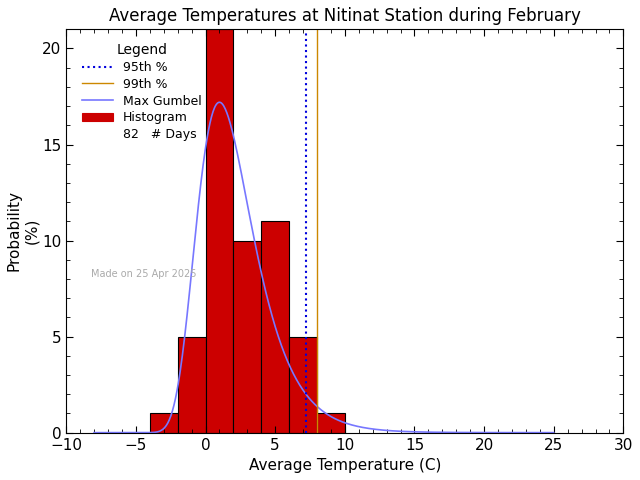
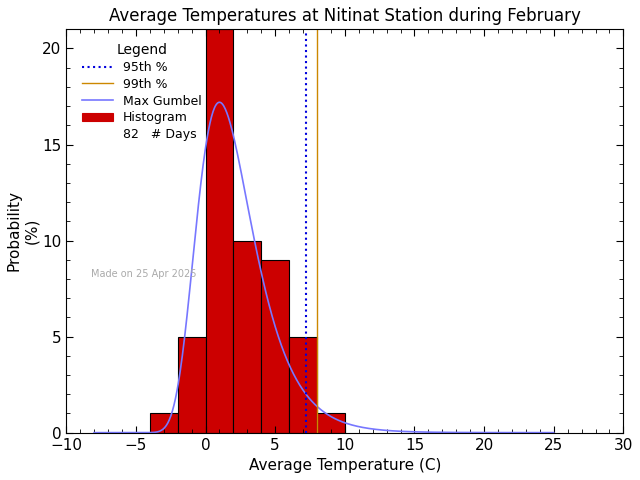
Histogram/5: 11 -> 9
